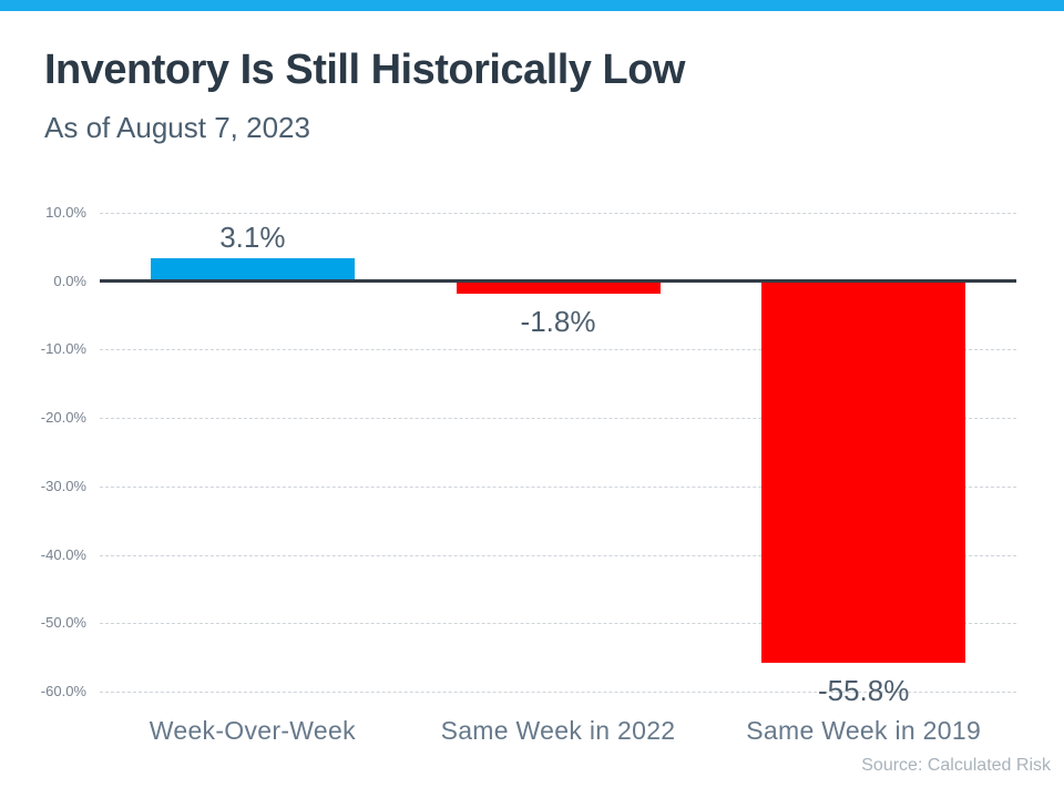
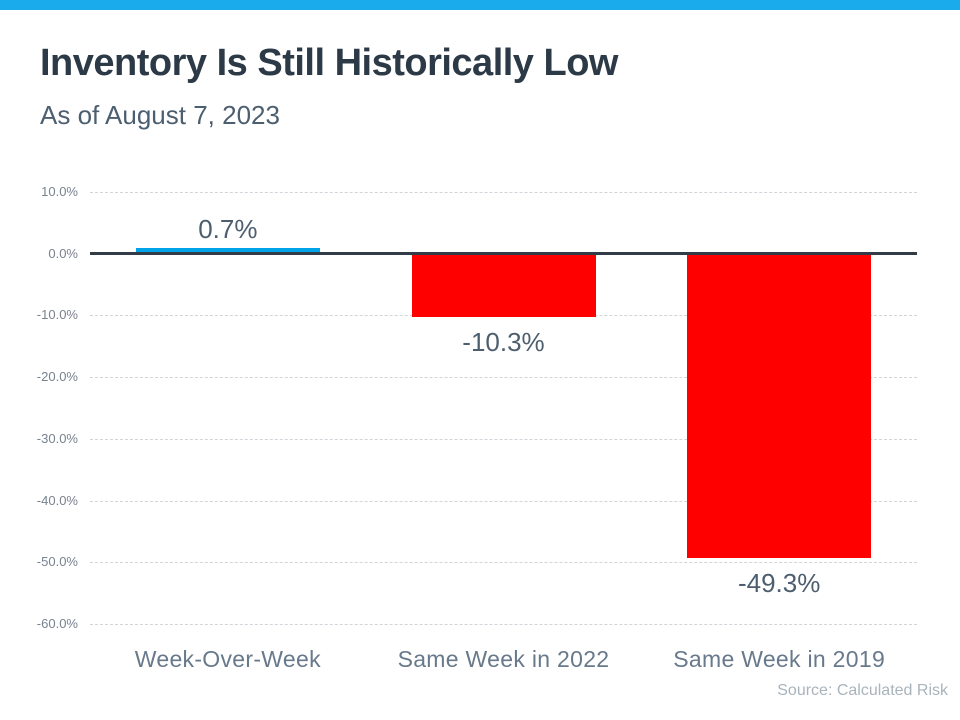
Week-Over-Week: 3.1% -> 0.7%
Same Week in 2022: -1.8% -> -10.3%
Same Week in 2019: -55.8% -> -49.3%
